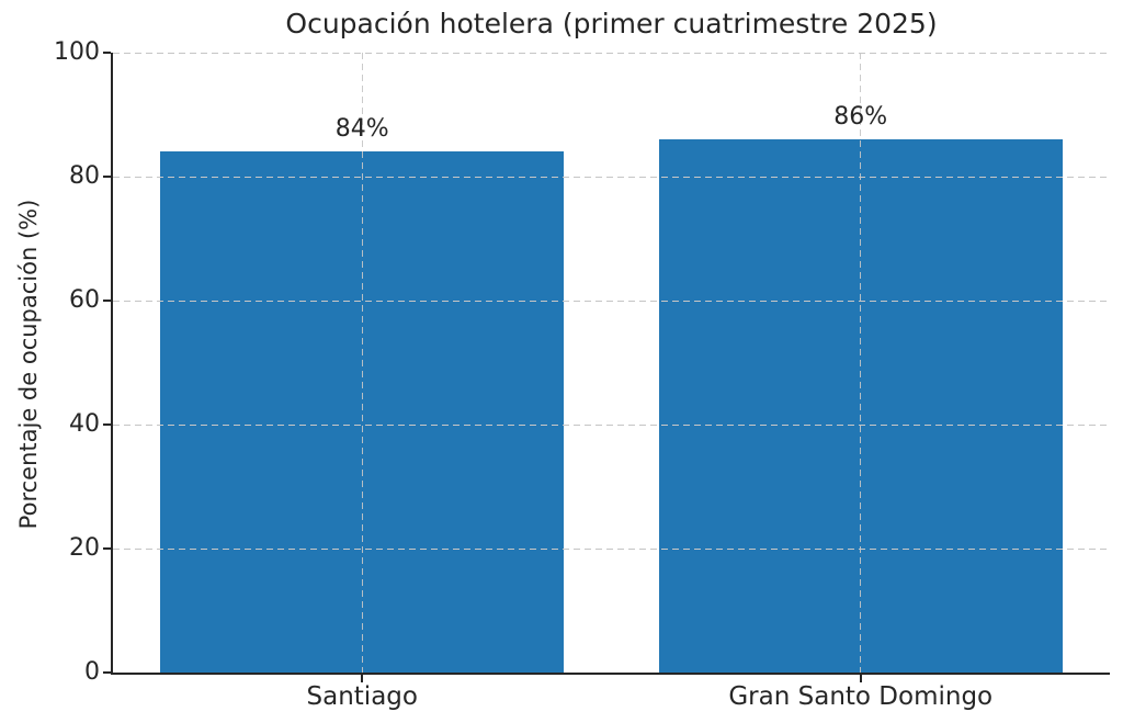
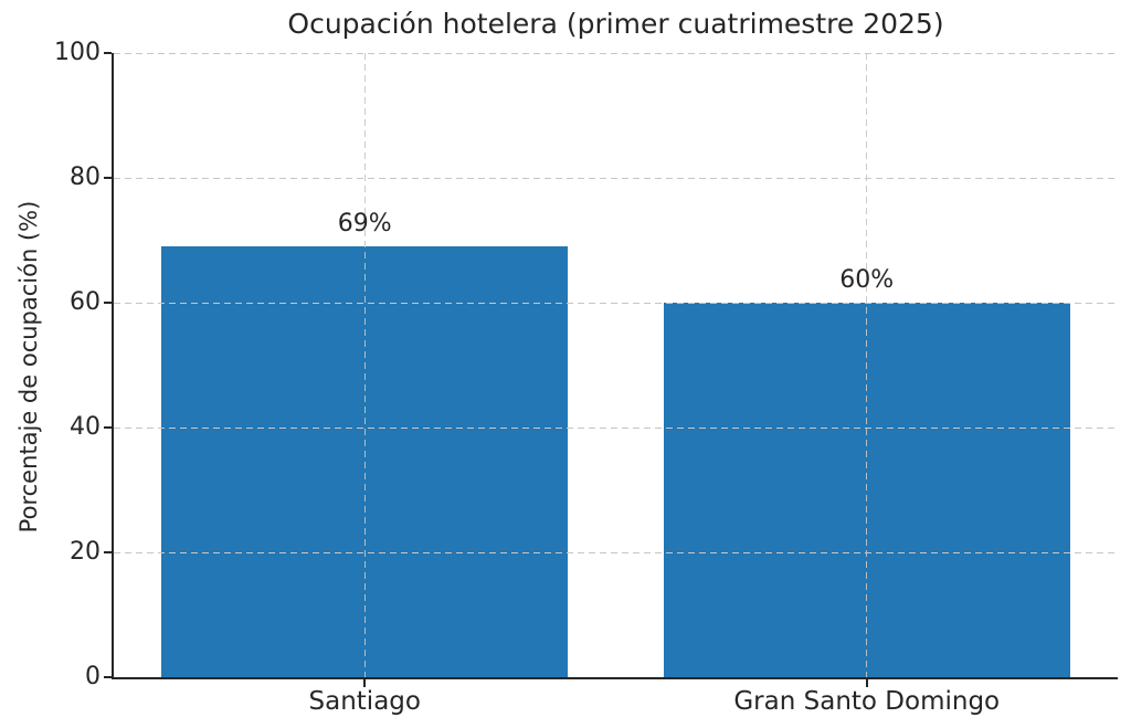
Santiago: 84% -> 69%
Gran Santo Domingo: 86% -> 60%
